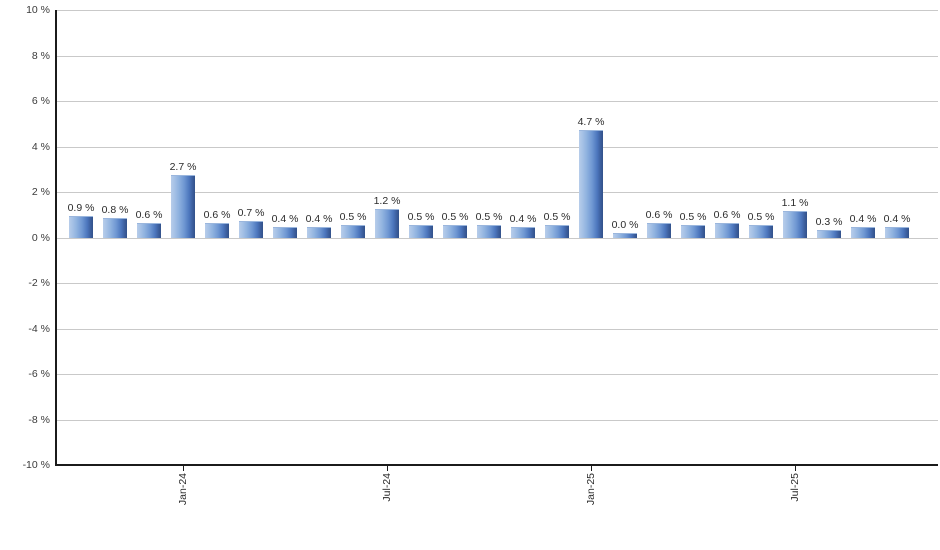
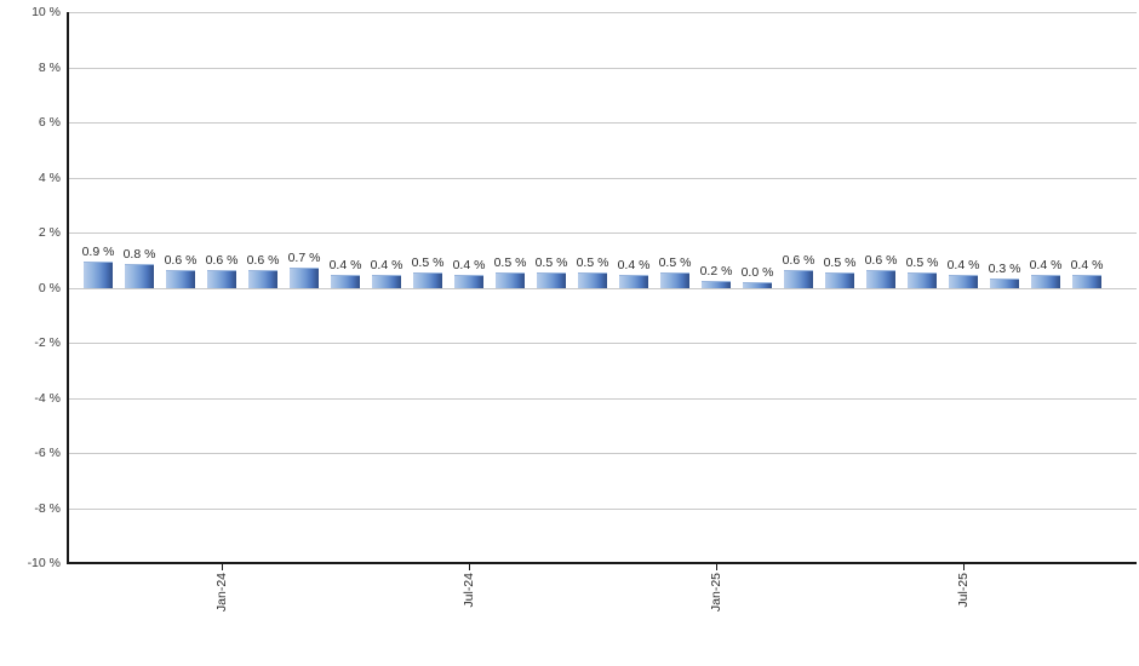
Jan-24: 2.7 -> 0.6
Jul-24: 1.2 -> 0.4
Jan-25: 4.7 -> 0.2
Jul-25: 1.1 -> 0.4
